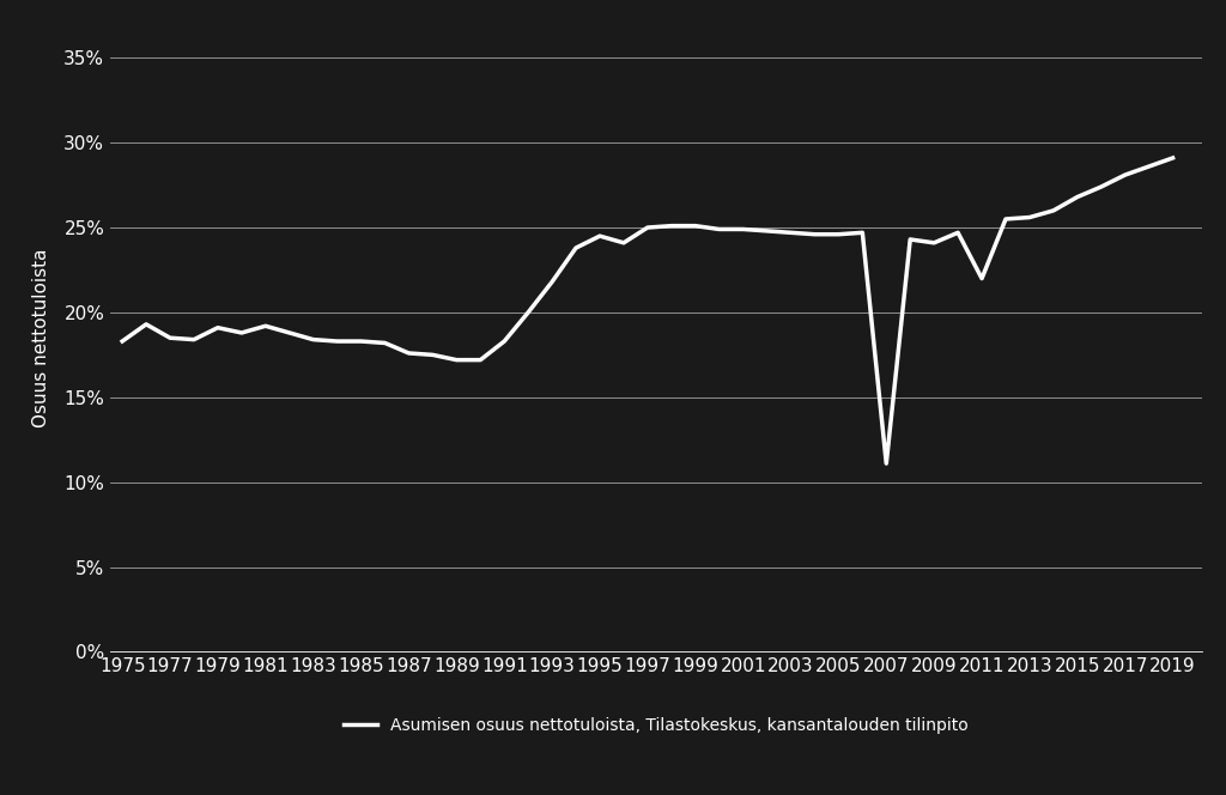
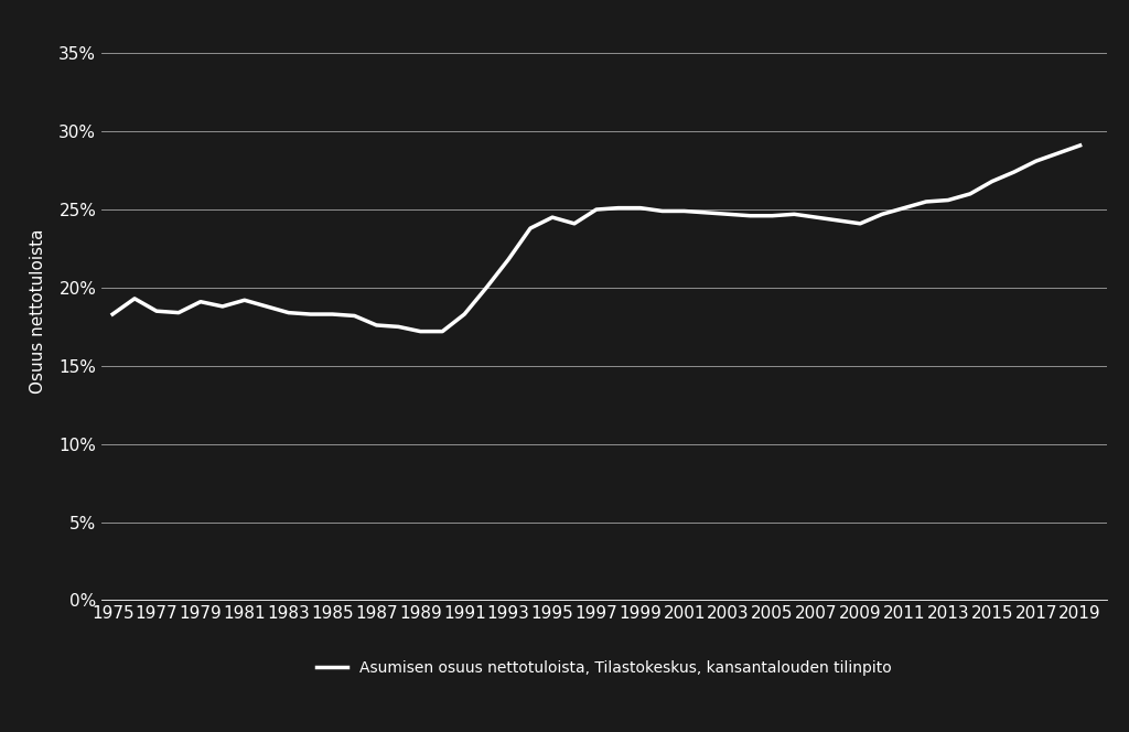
2007: 11.1% -> 24.5%
2011: 22.0% -> 25.1%
